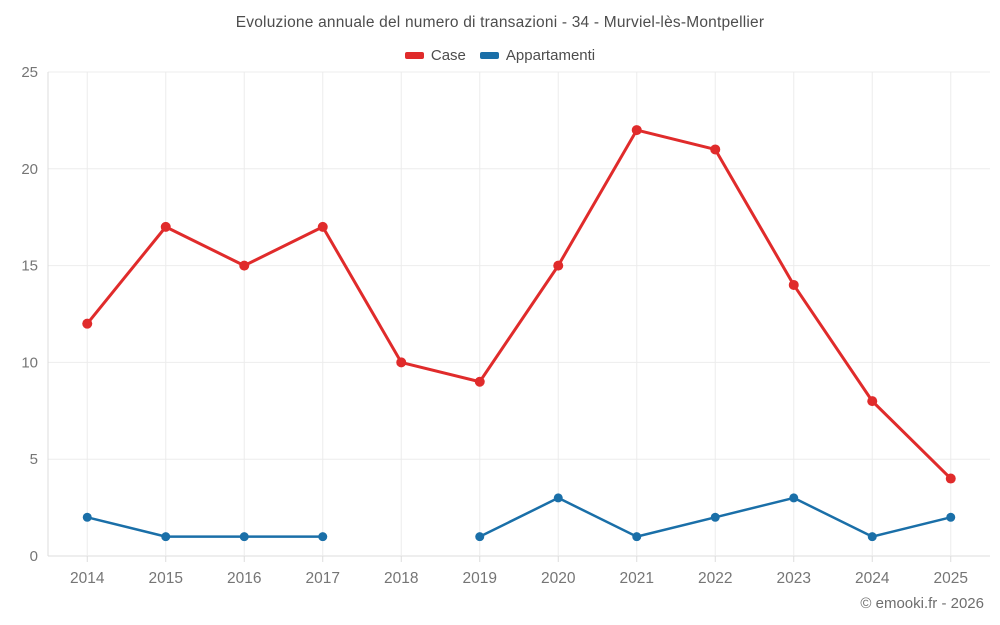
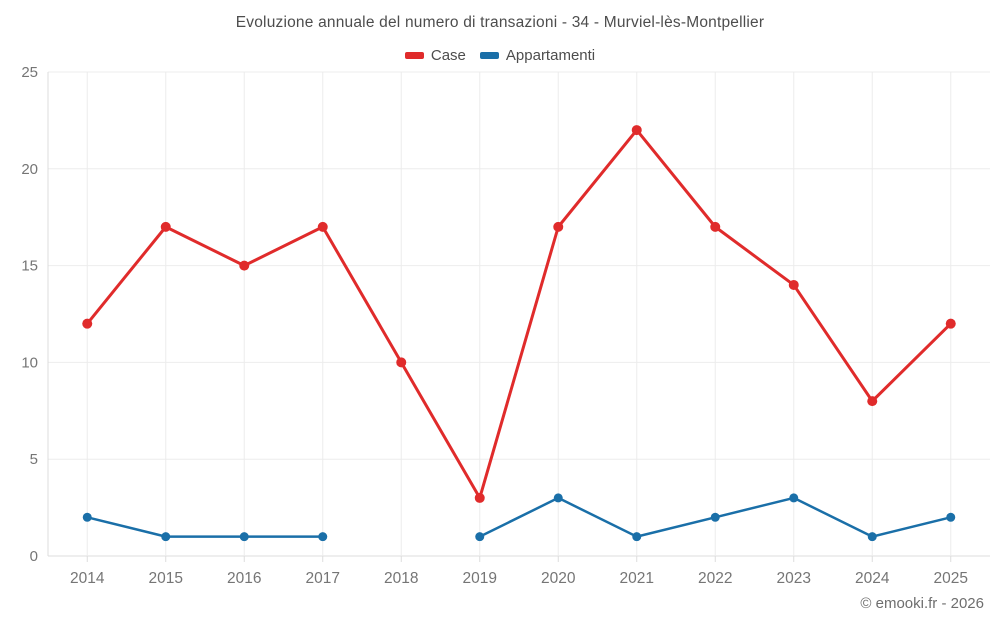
Case/2019: 9 -> 3
Case/2020: 15 -> 17
Case/2022: 21 -> 17
Case/2025: 4 -> 12
